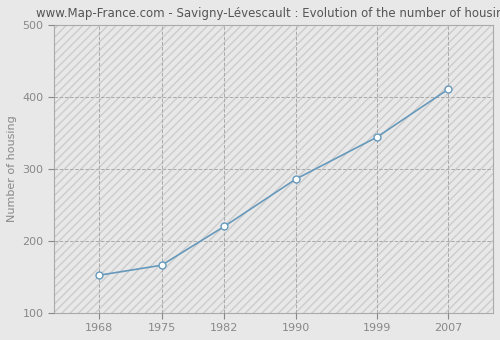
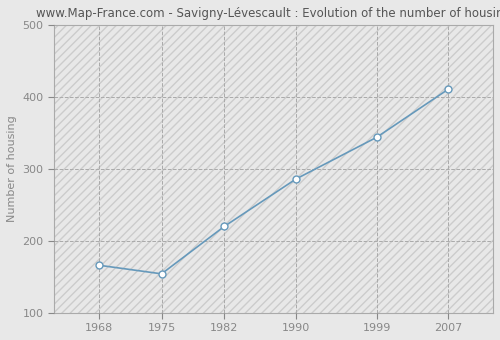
1968: 152 -> 166
1975: 166 -> 154
